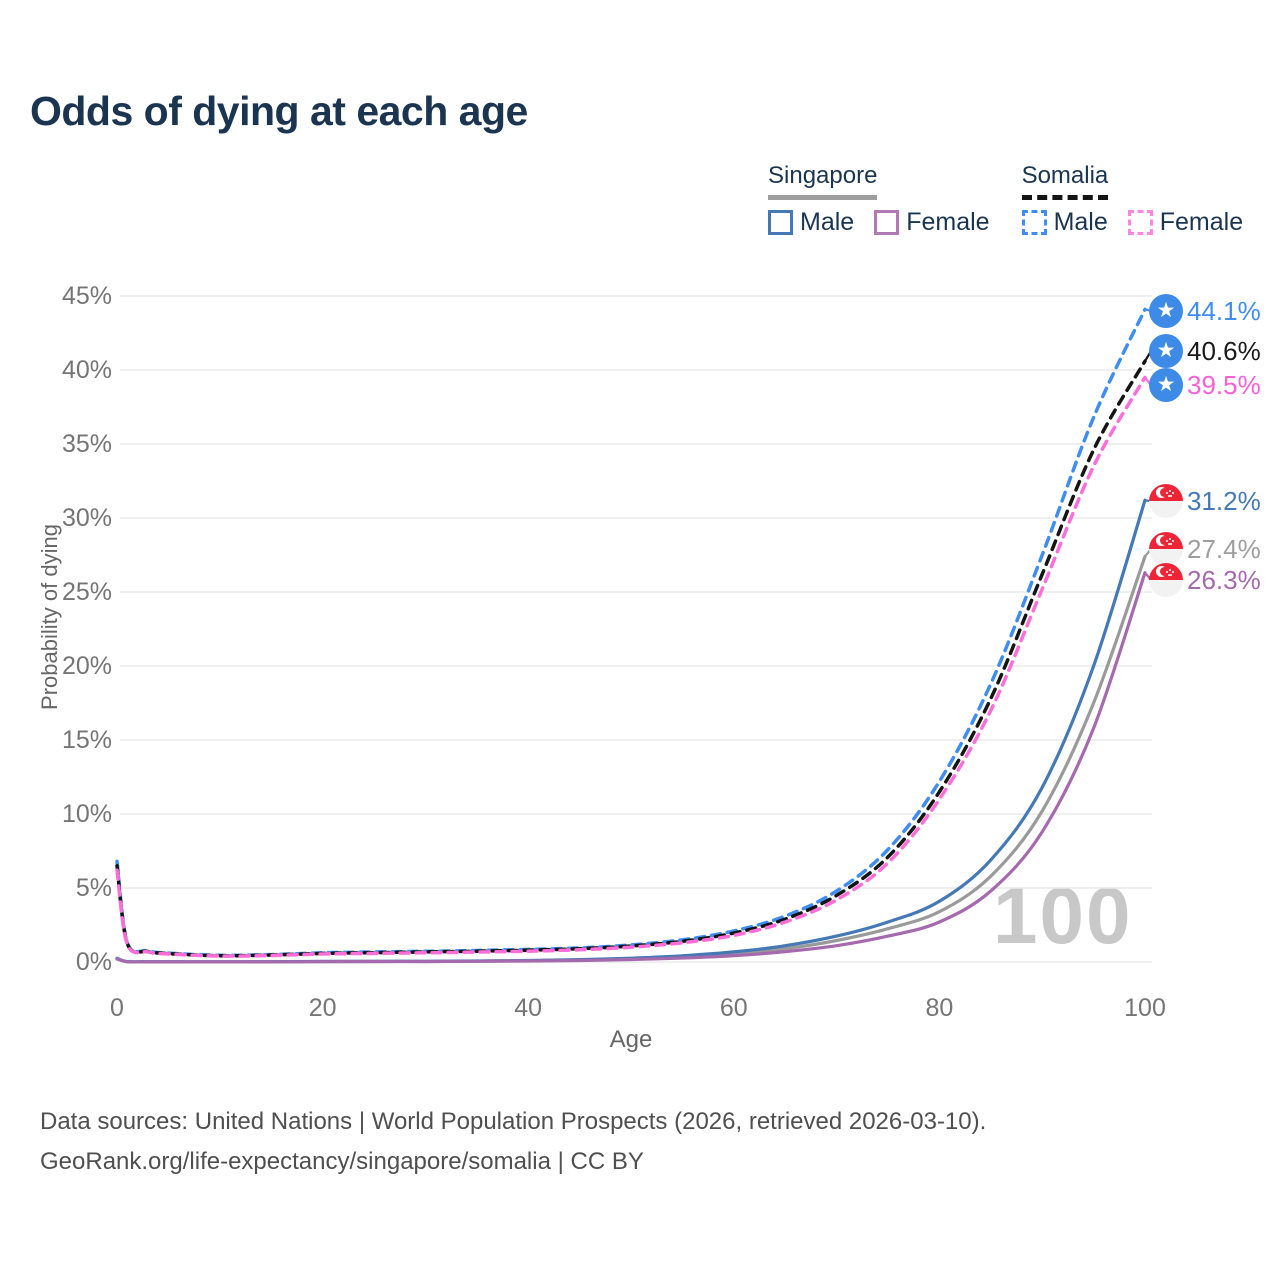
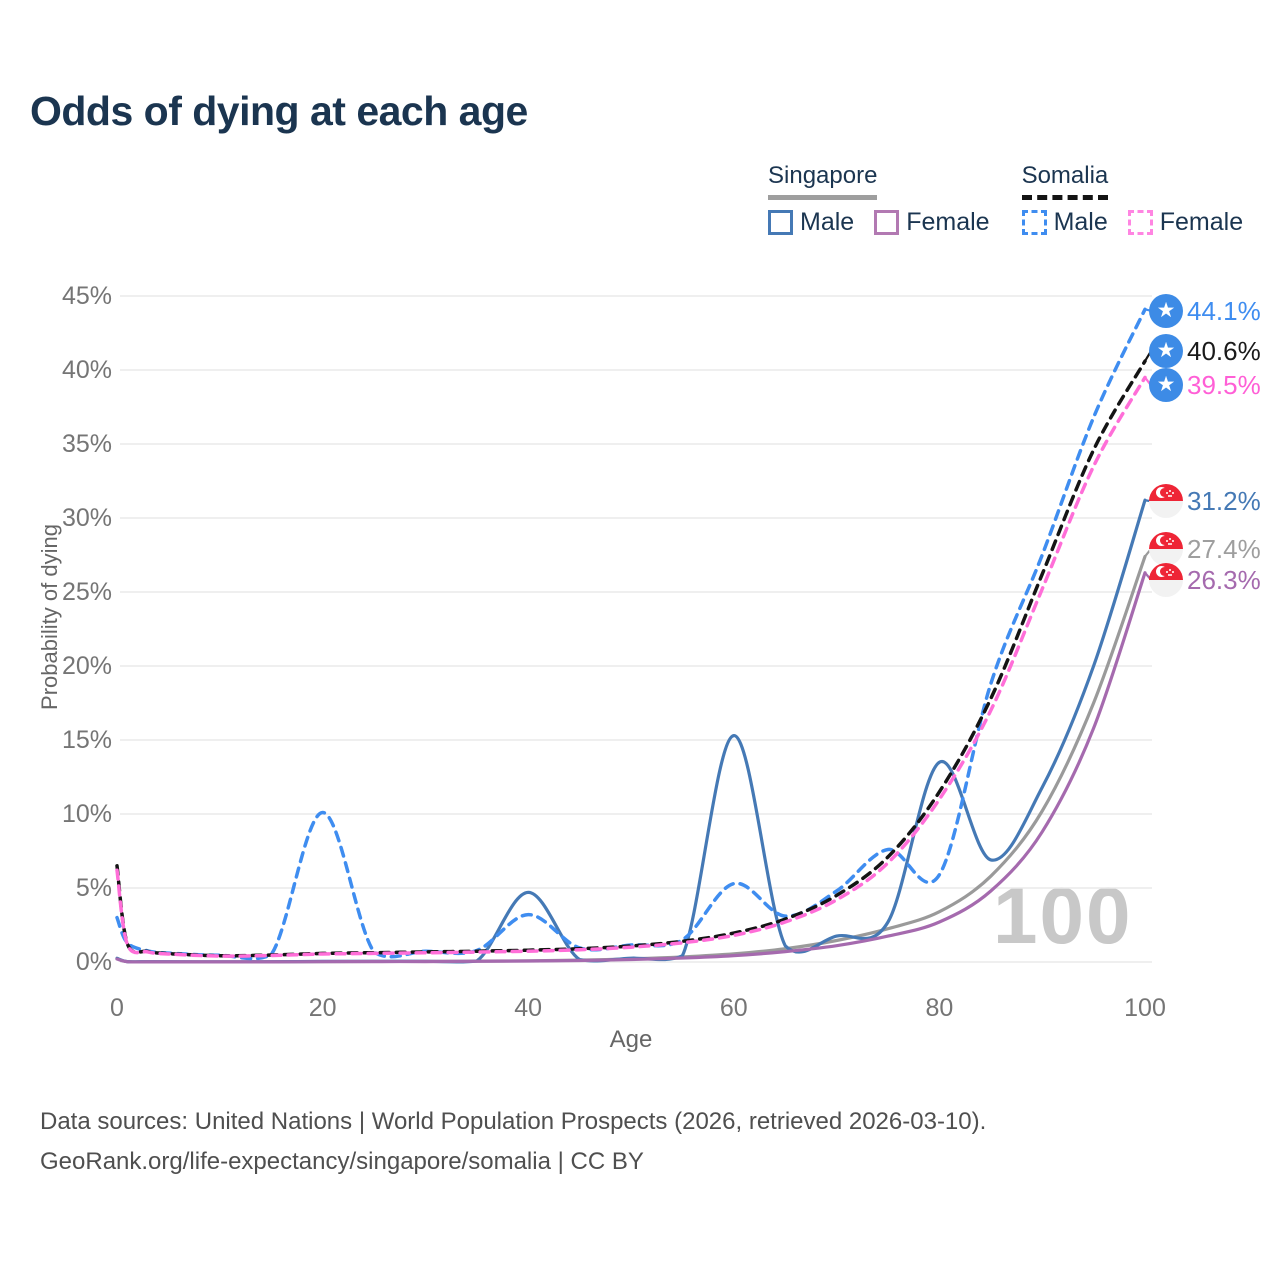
Somalia Male/0: 6.8% -> 3.0%
Somalia Male/20: 0.6% -> 10.1%
Somalia Male/40: 0.8% -> 3.2%
Singapore Male/40: 0.1% -> 4.7%
Somalia Male/60: 2.1% -> 5.3%
Singapore Male/60: 0.7% -> 15.3%
Somalia Male/80: 12.2% -> 5.9%
Singapore Male/80: 4.1% -> 13.5%
